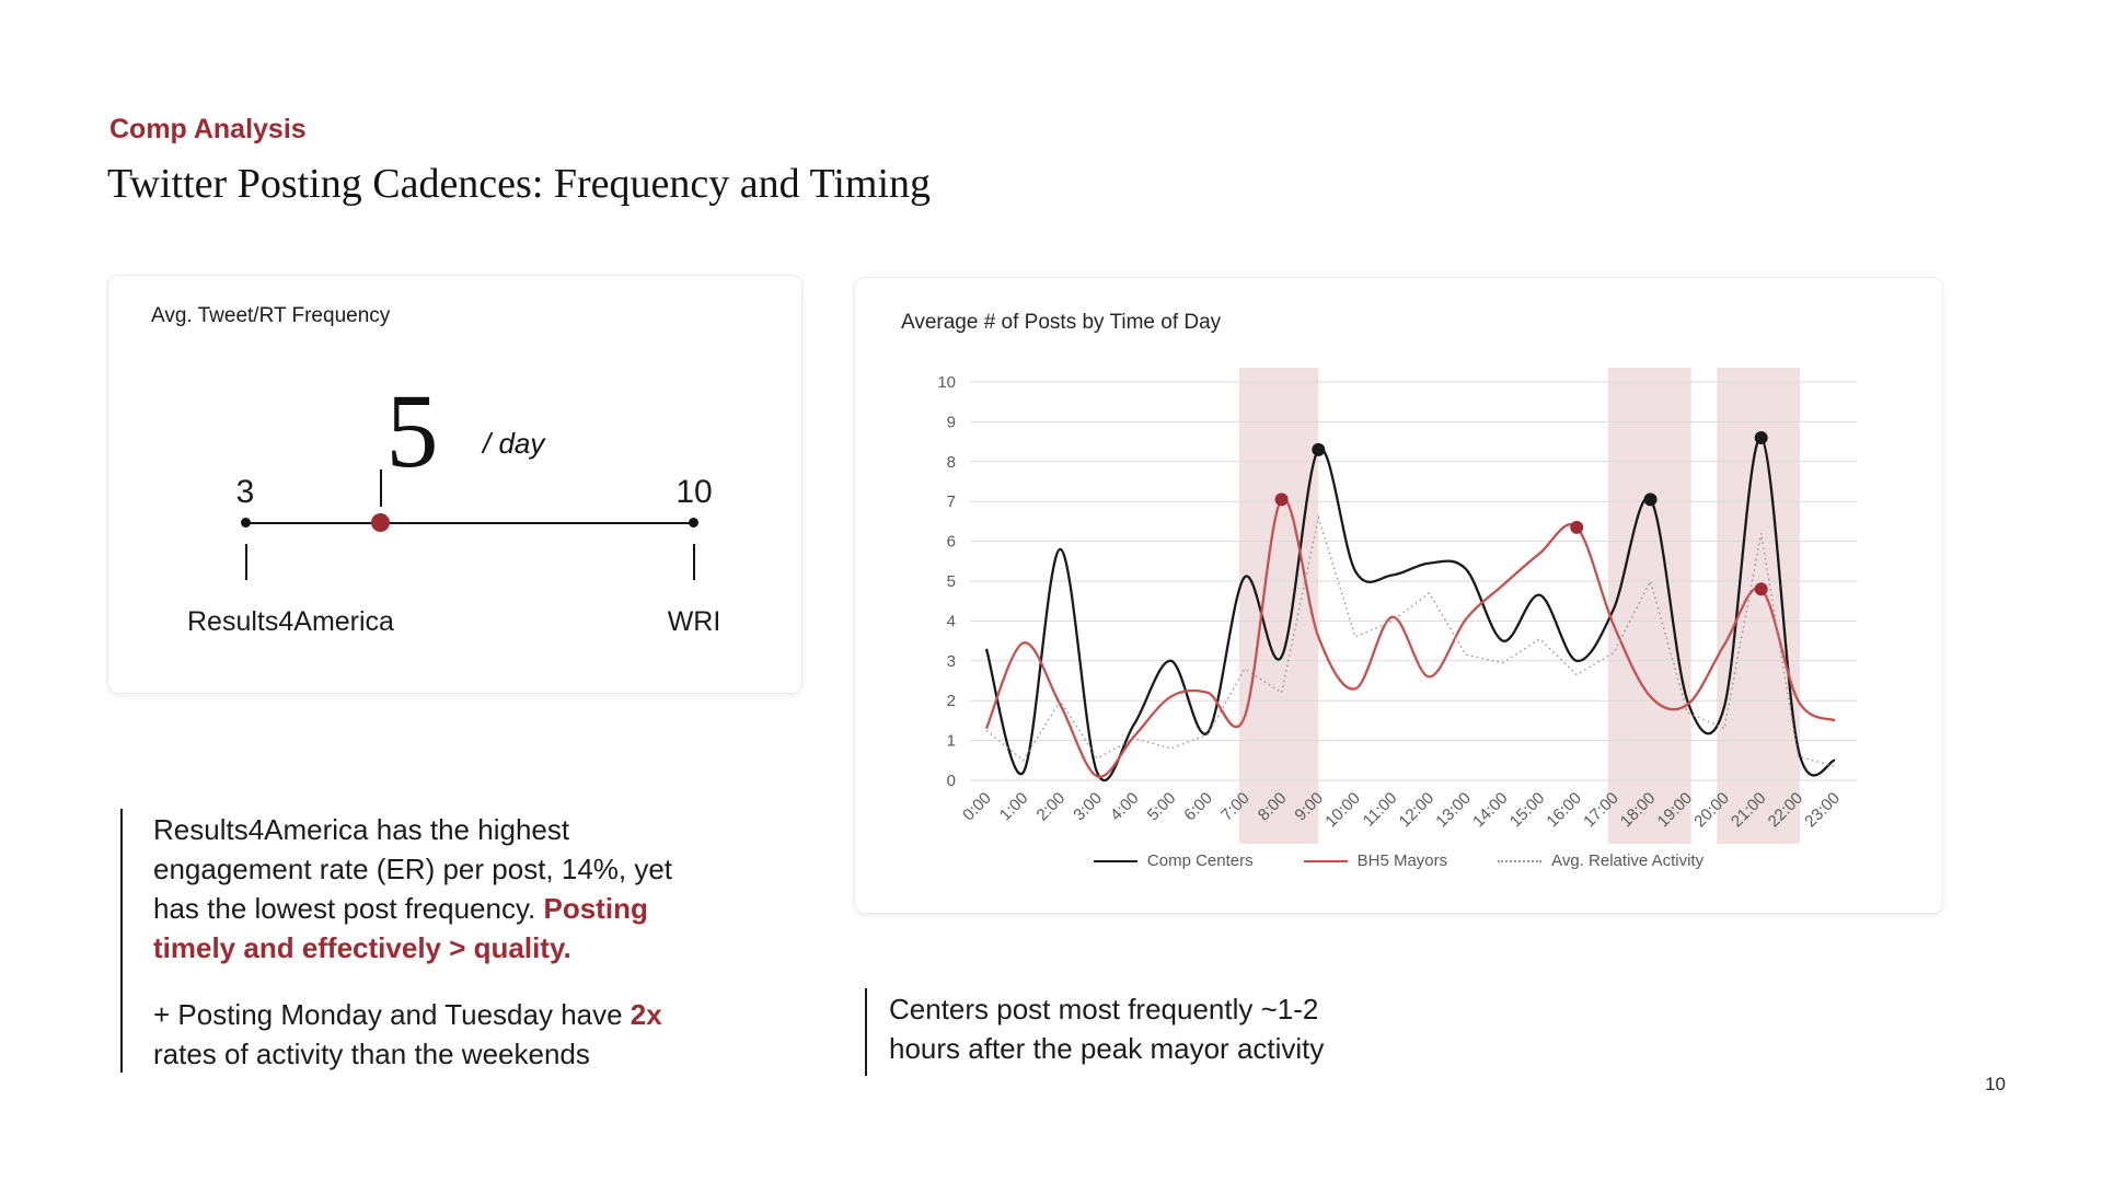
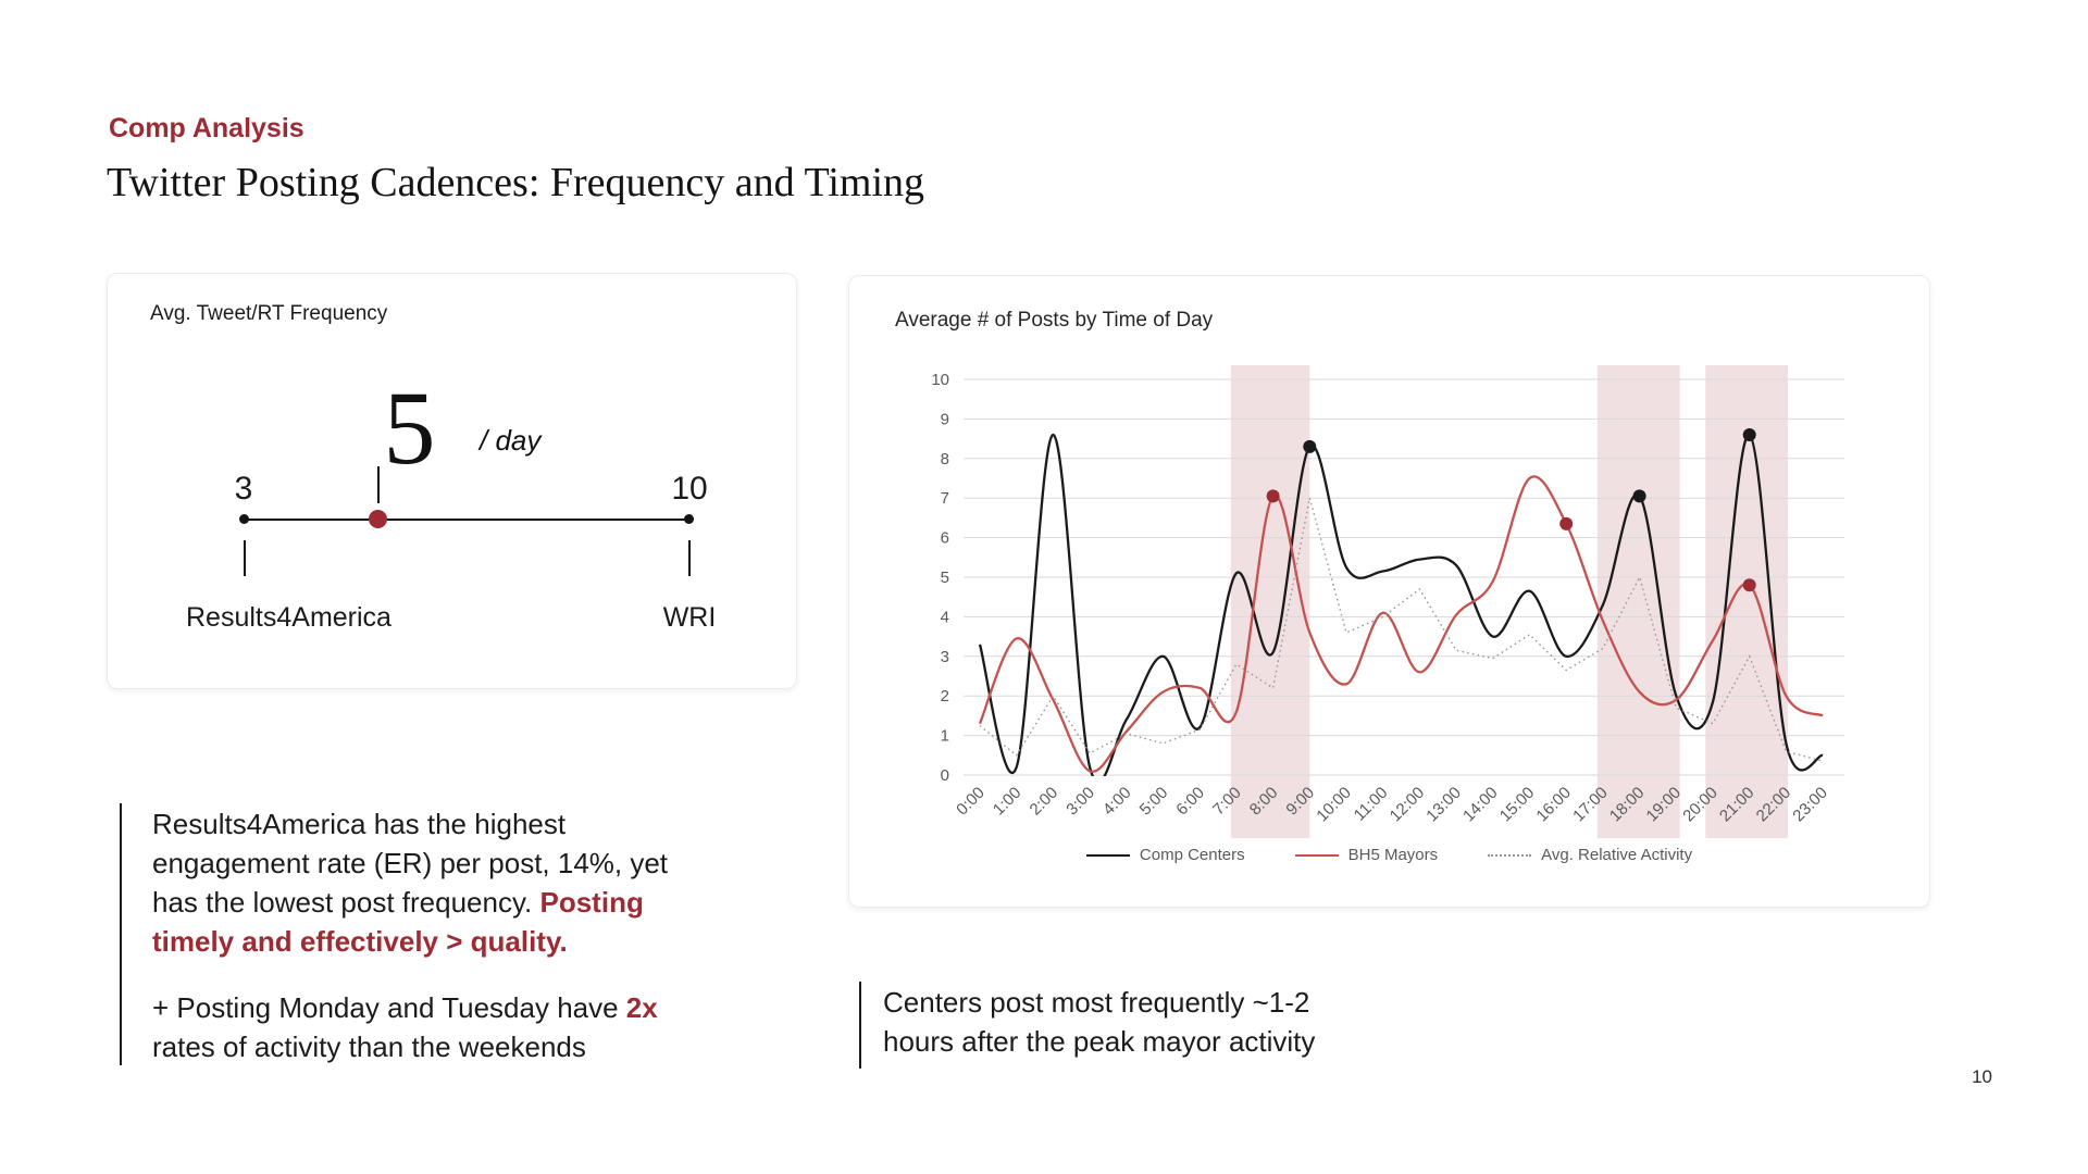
Comp Centers/2:00: 5.8 -> 8.6
Avg. Relative Activity/9:00: 6.6 -> 7.0
BH5 Mayors/15:00: 5.7 -> 7.5
Avg. Relative Activity/21:00: 6.2 -> 3.0
